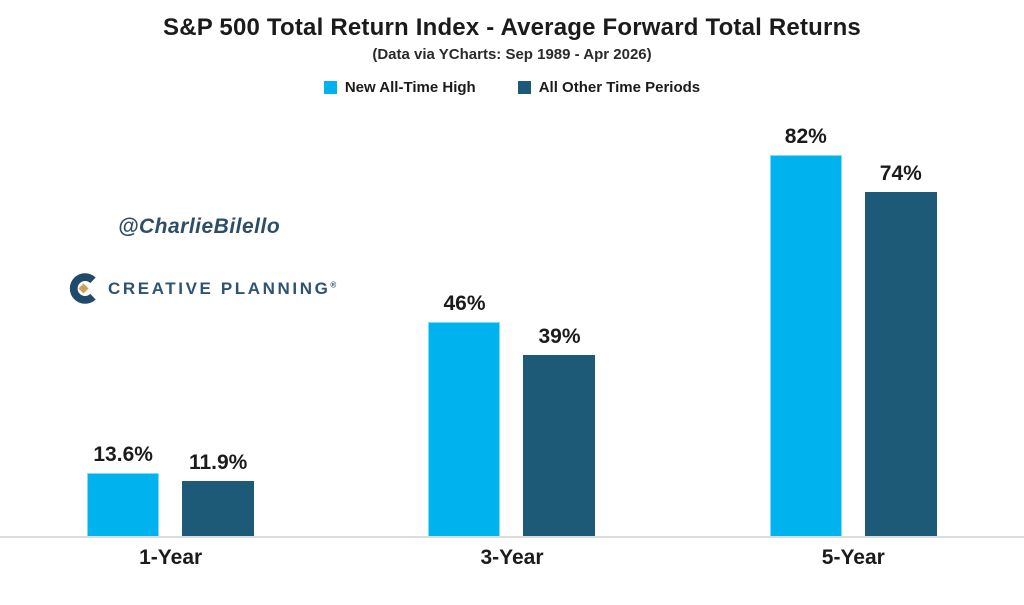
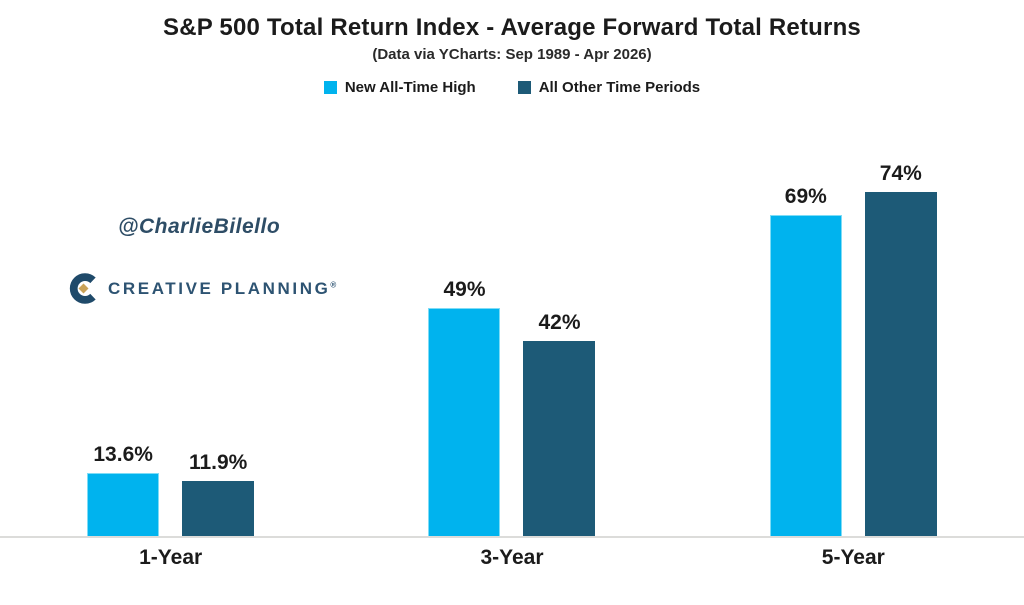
New All-Time High/3-Year: 46% -> 49%
All Other Time Periods/3-Year: 39% -> 42%
New All-Time High/5-Year: 82% -> 69%
